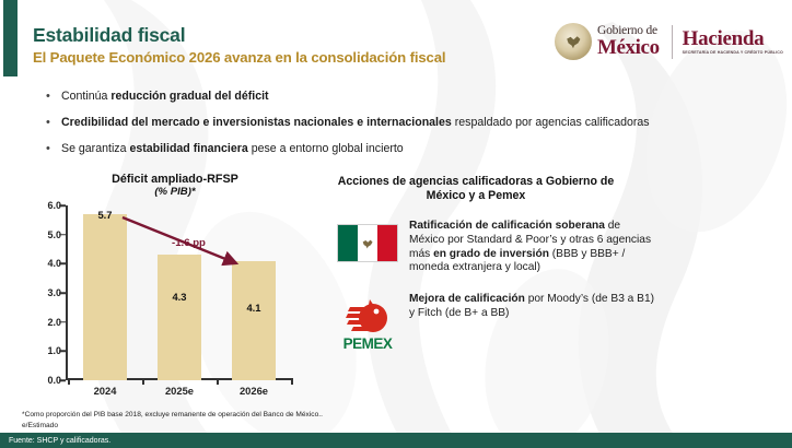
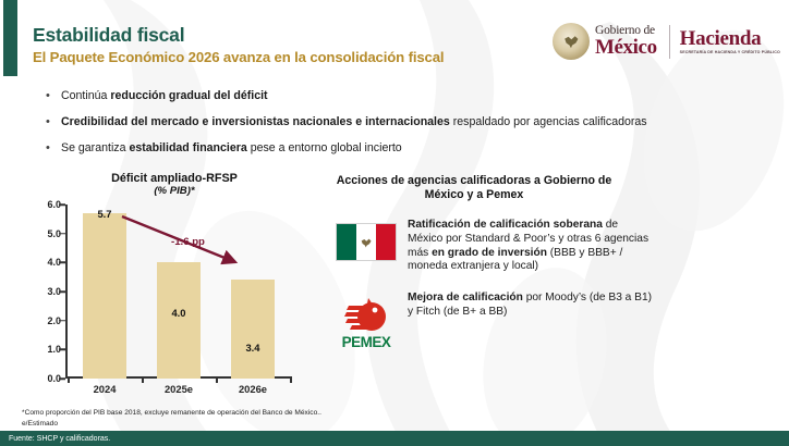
2025e: 4.3 -> 4.0
2026e: 4.1 -> 3.4
